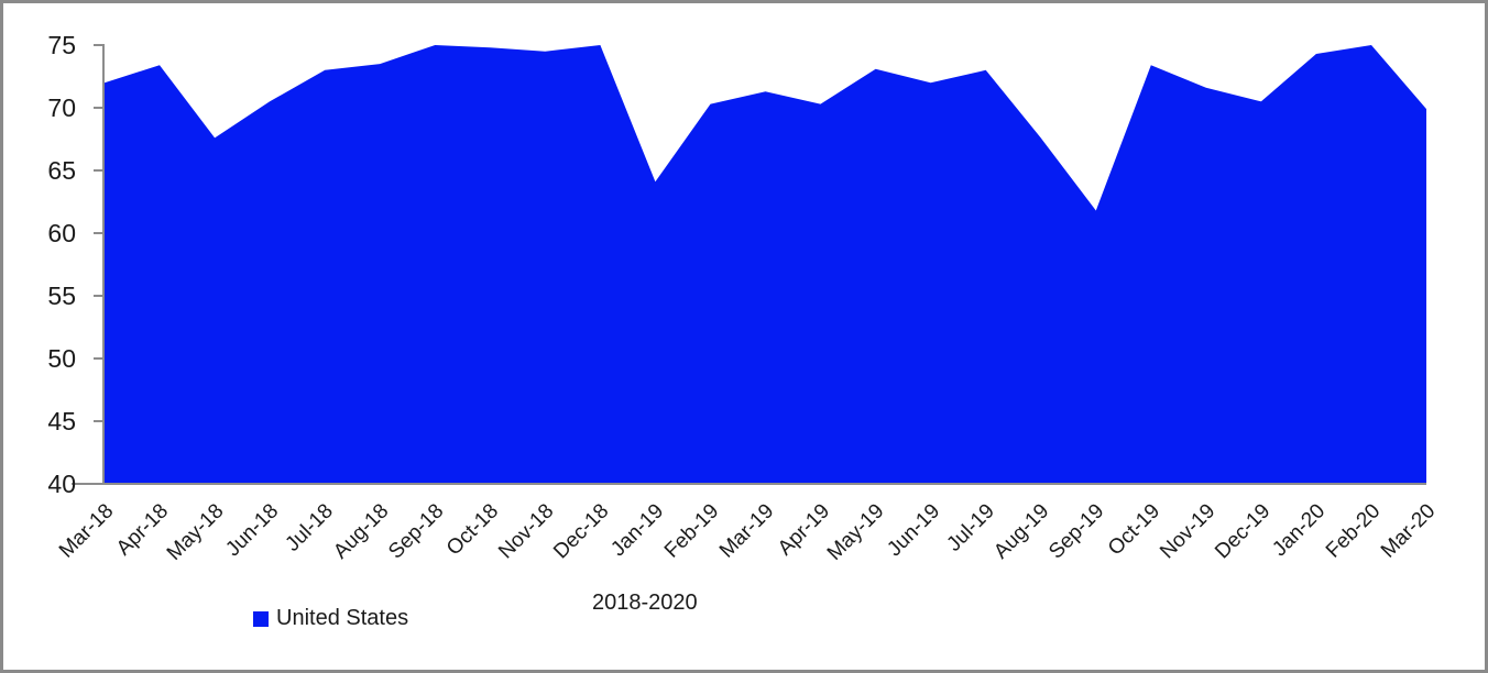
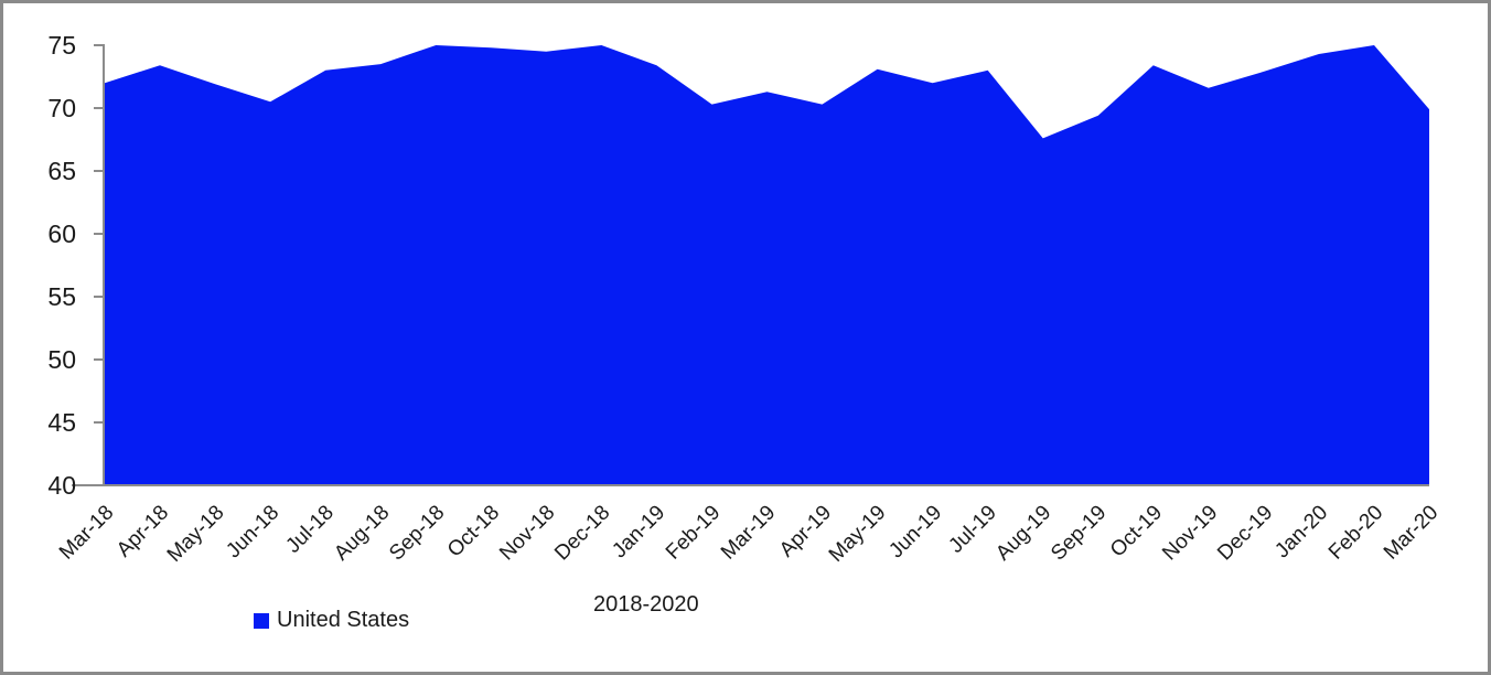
May-18: 67.6 -> 71.9
Jan-19: 64.1 -> 73.4
Sep-19: 61.8 -> 69.4
Dec-19: 70.5 -> 72.9
